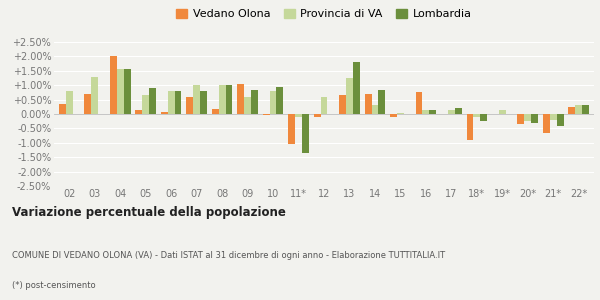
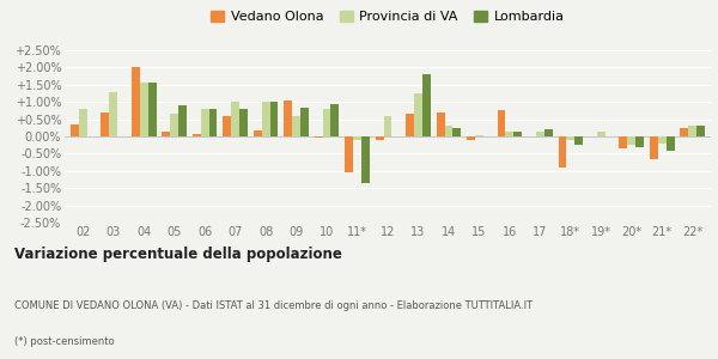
Lombardia/14: 0.85% -> 0.25%
